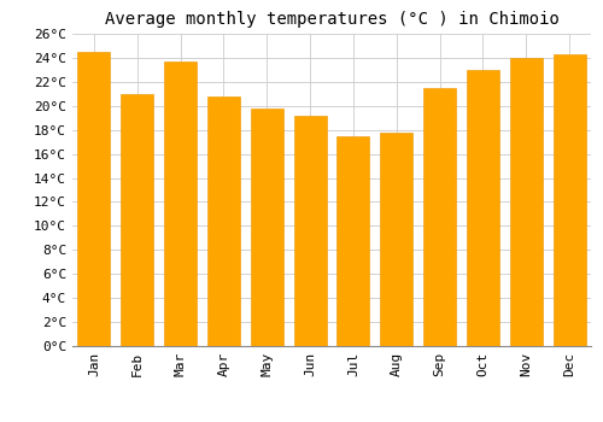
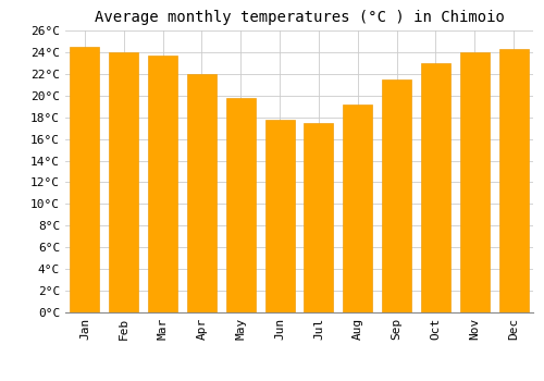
Feb: 21.0°C -> 24.0°C
Apr: 20.8°C -> 22.0°C
Jun: 19.2°C -> 17.8°C
Aug: 17.8°C -> 19.2°C
